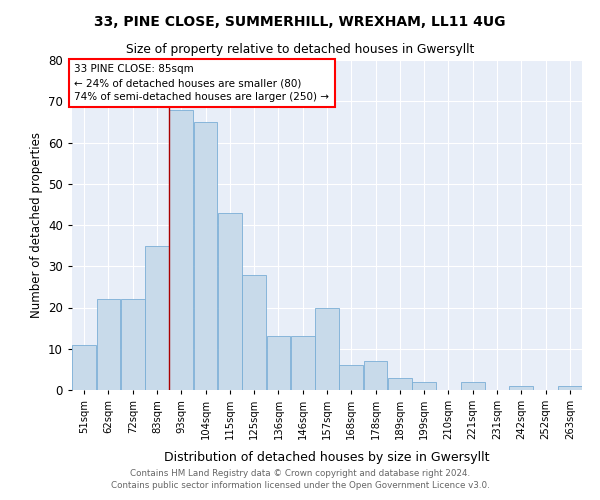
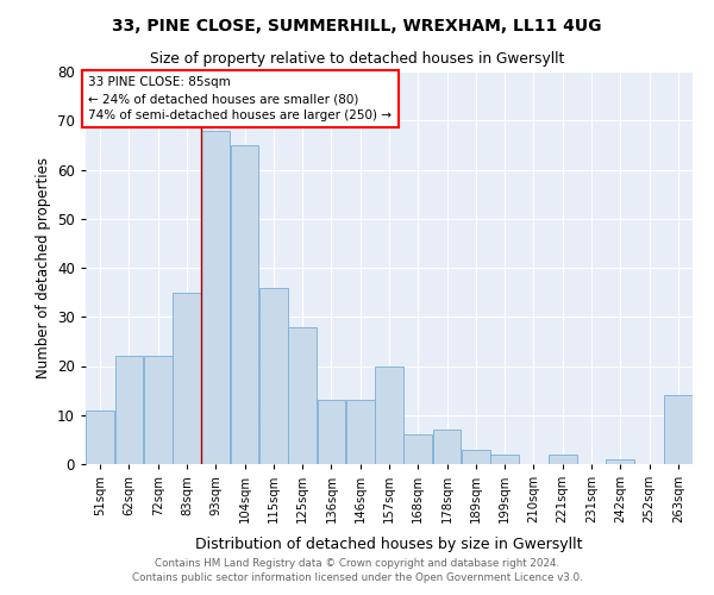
115sqm: 43 -> 36
263sqm: 1 -> 14
